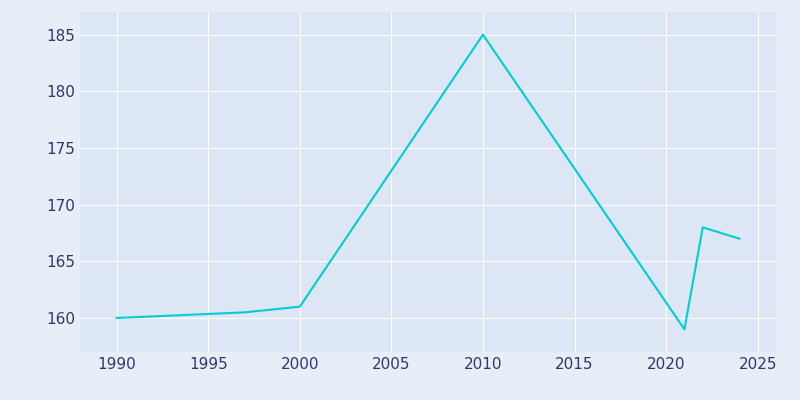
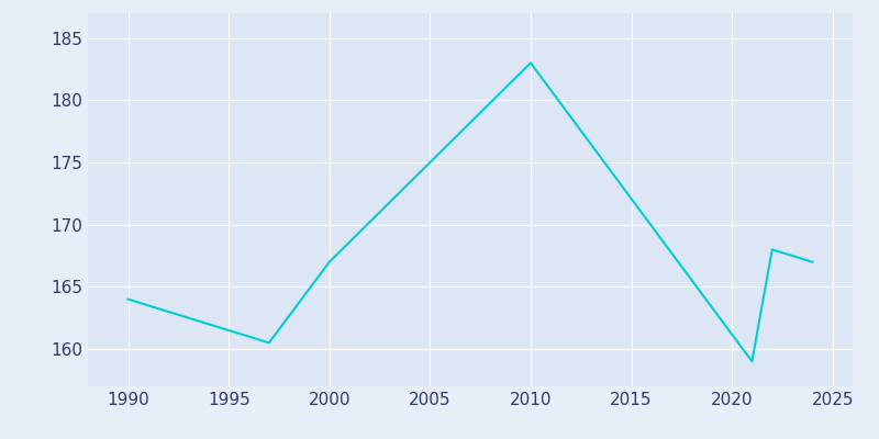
1990: 160.0 -> 164.0
2000: 161.0 -> 167.0
2010: 185.0 -> 183.0
